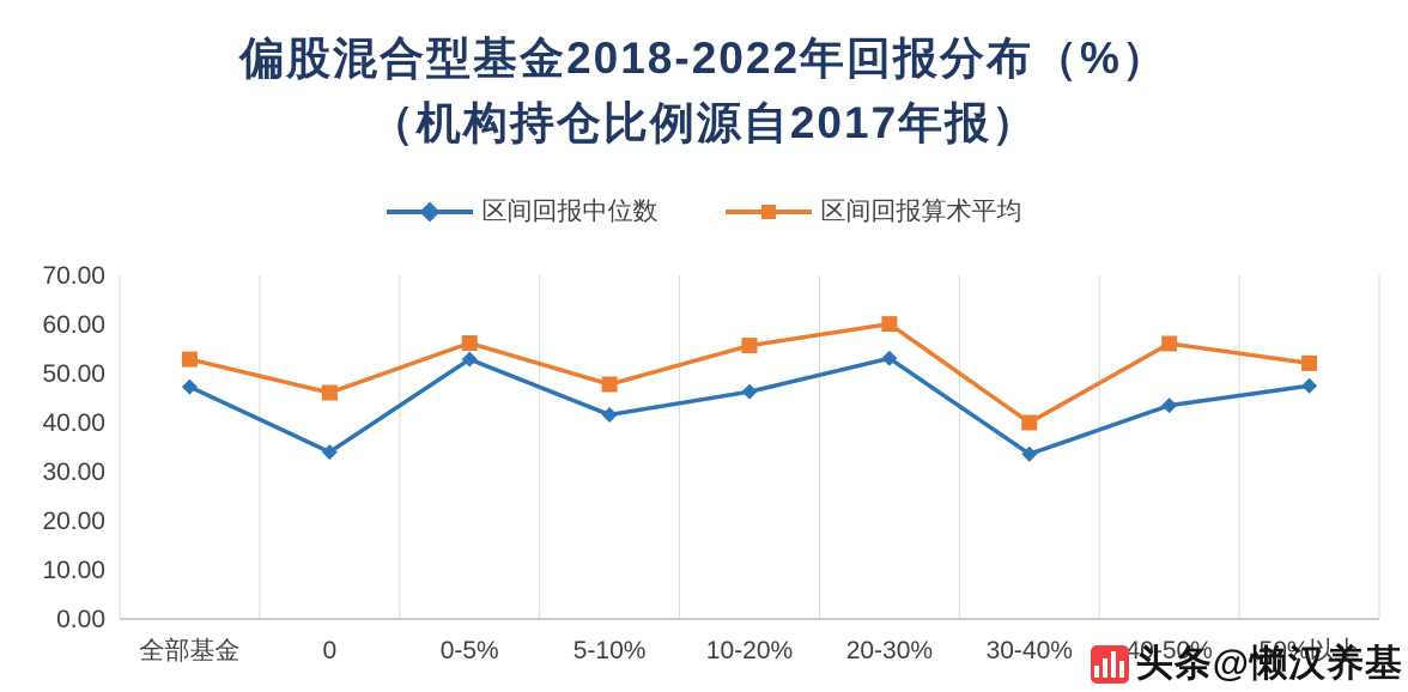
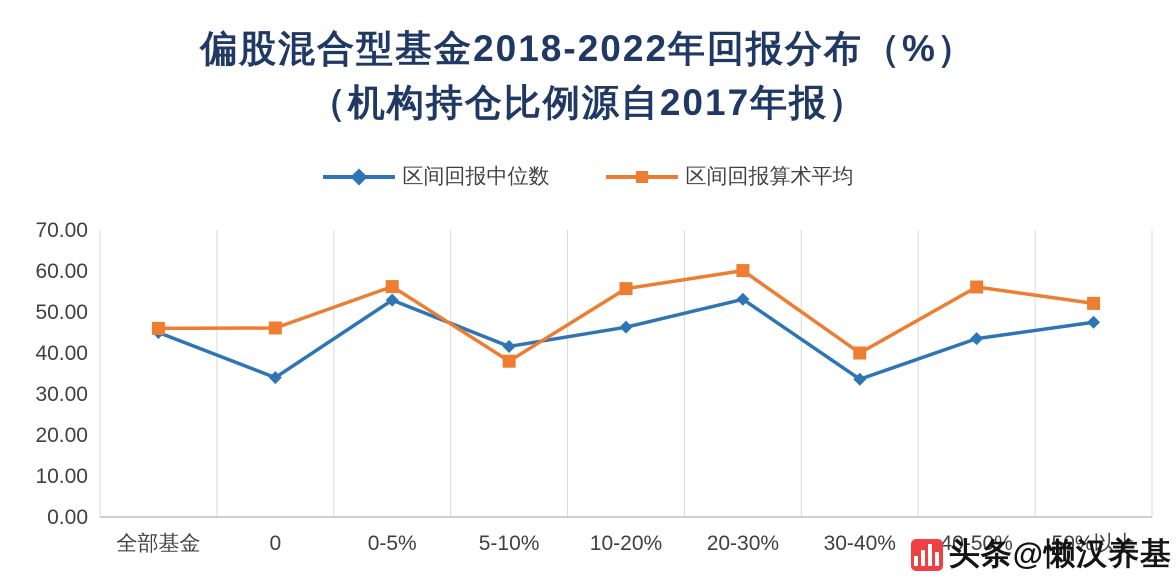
区间回报中位数/全部基金: 47 -> 45
区间回报算术平均/全部基金: 53 -> 46
区间回报算术平均/5-10%: 48 -> 38
